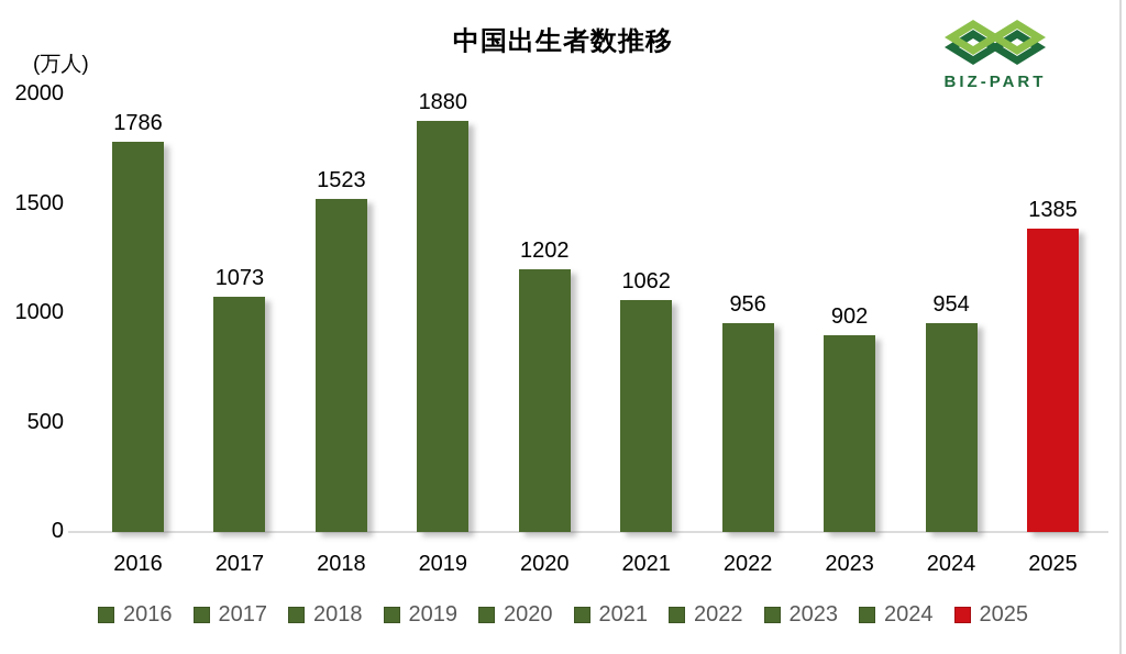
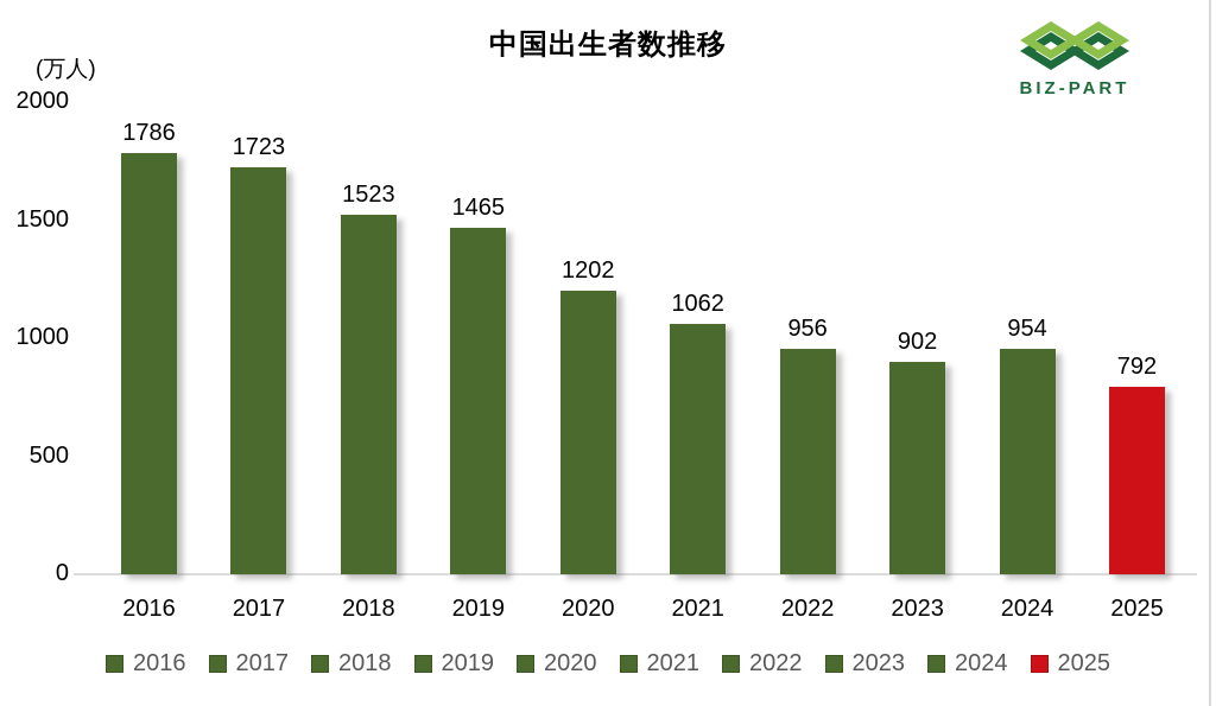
2017: 1073 -> 1723
2019: 1880 -> 1465
2025: 1385 -> 792
